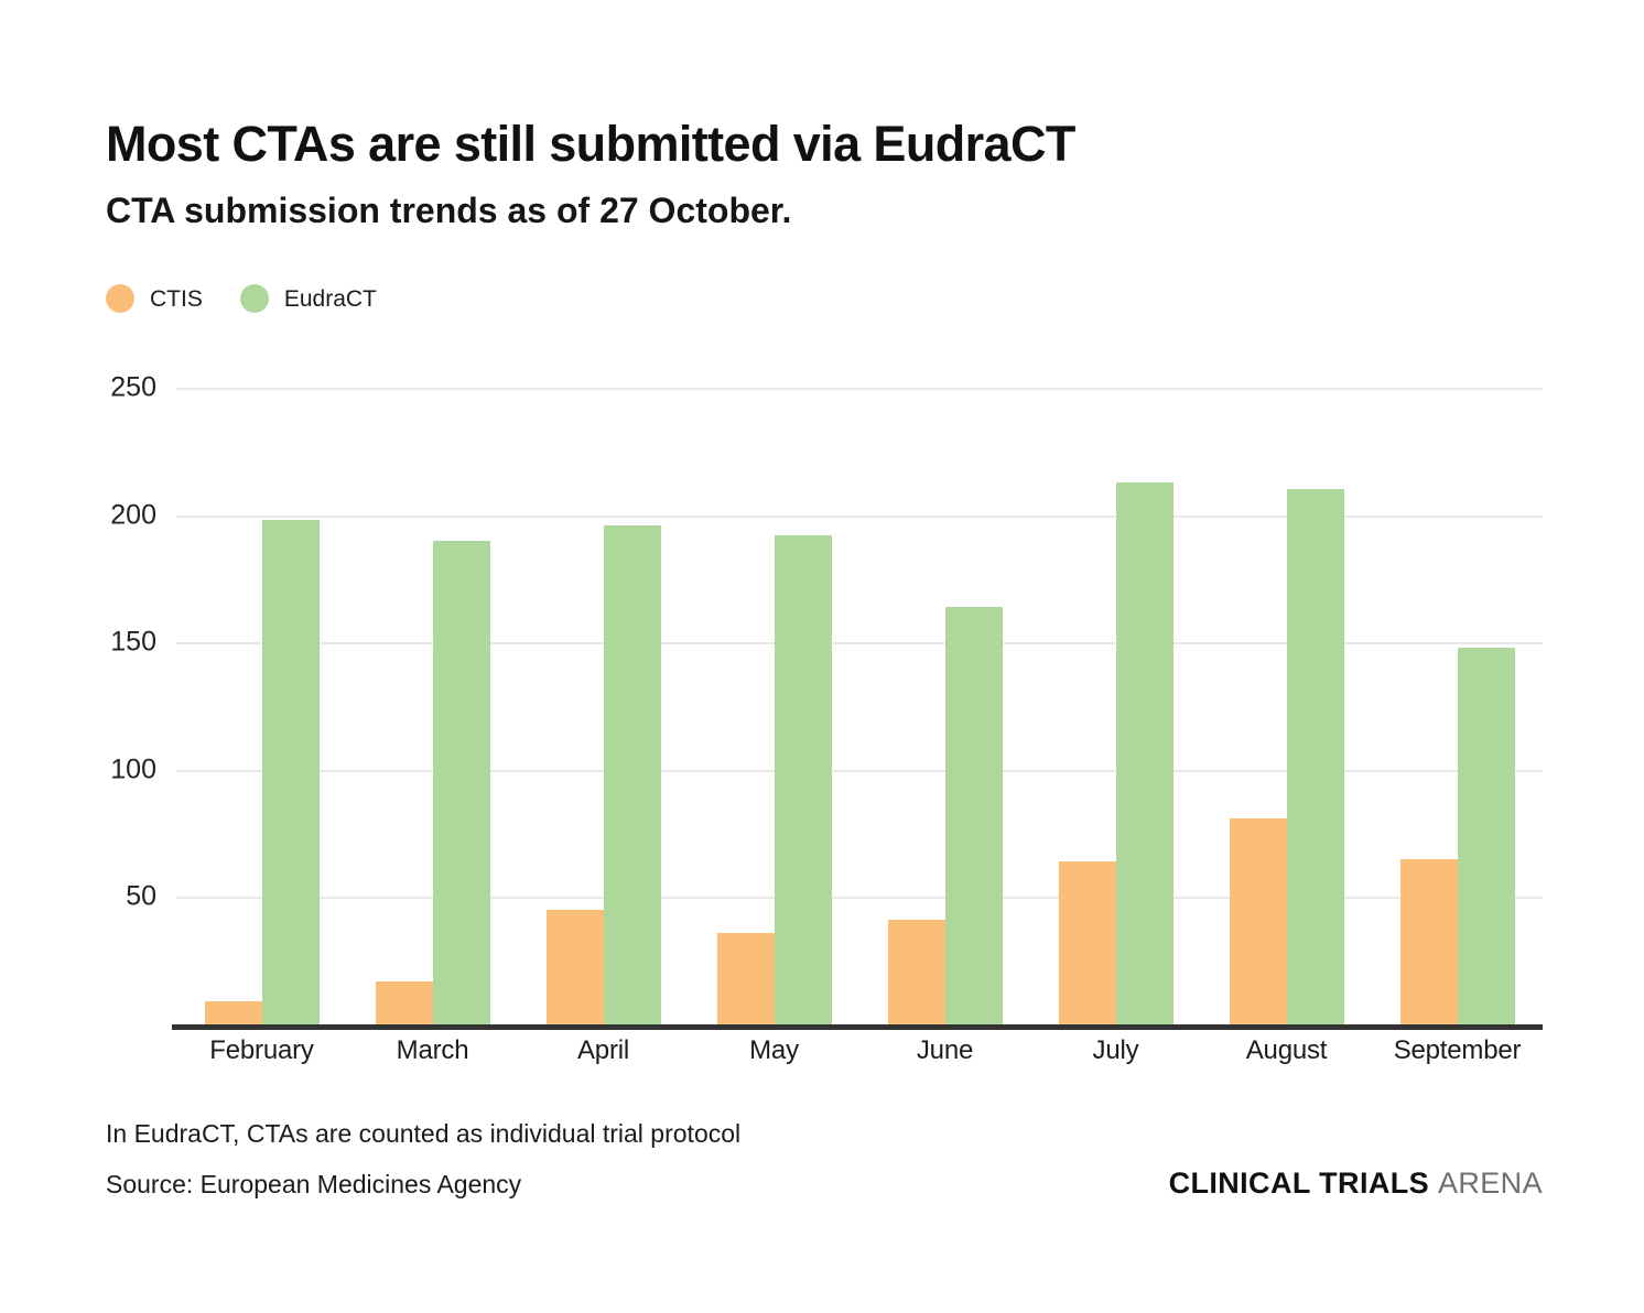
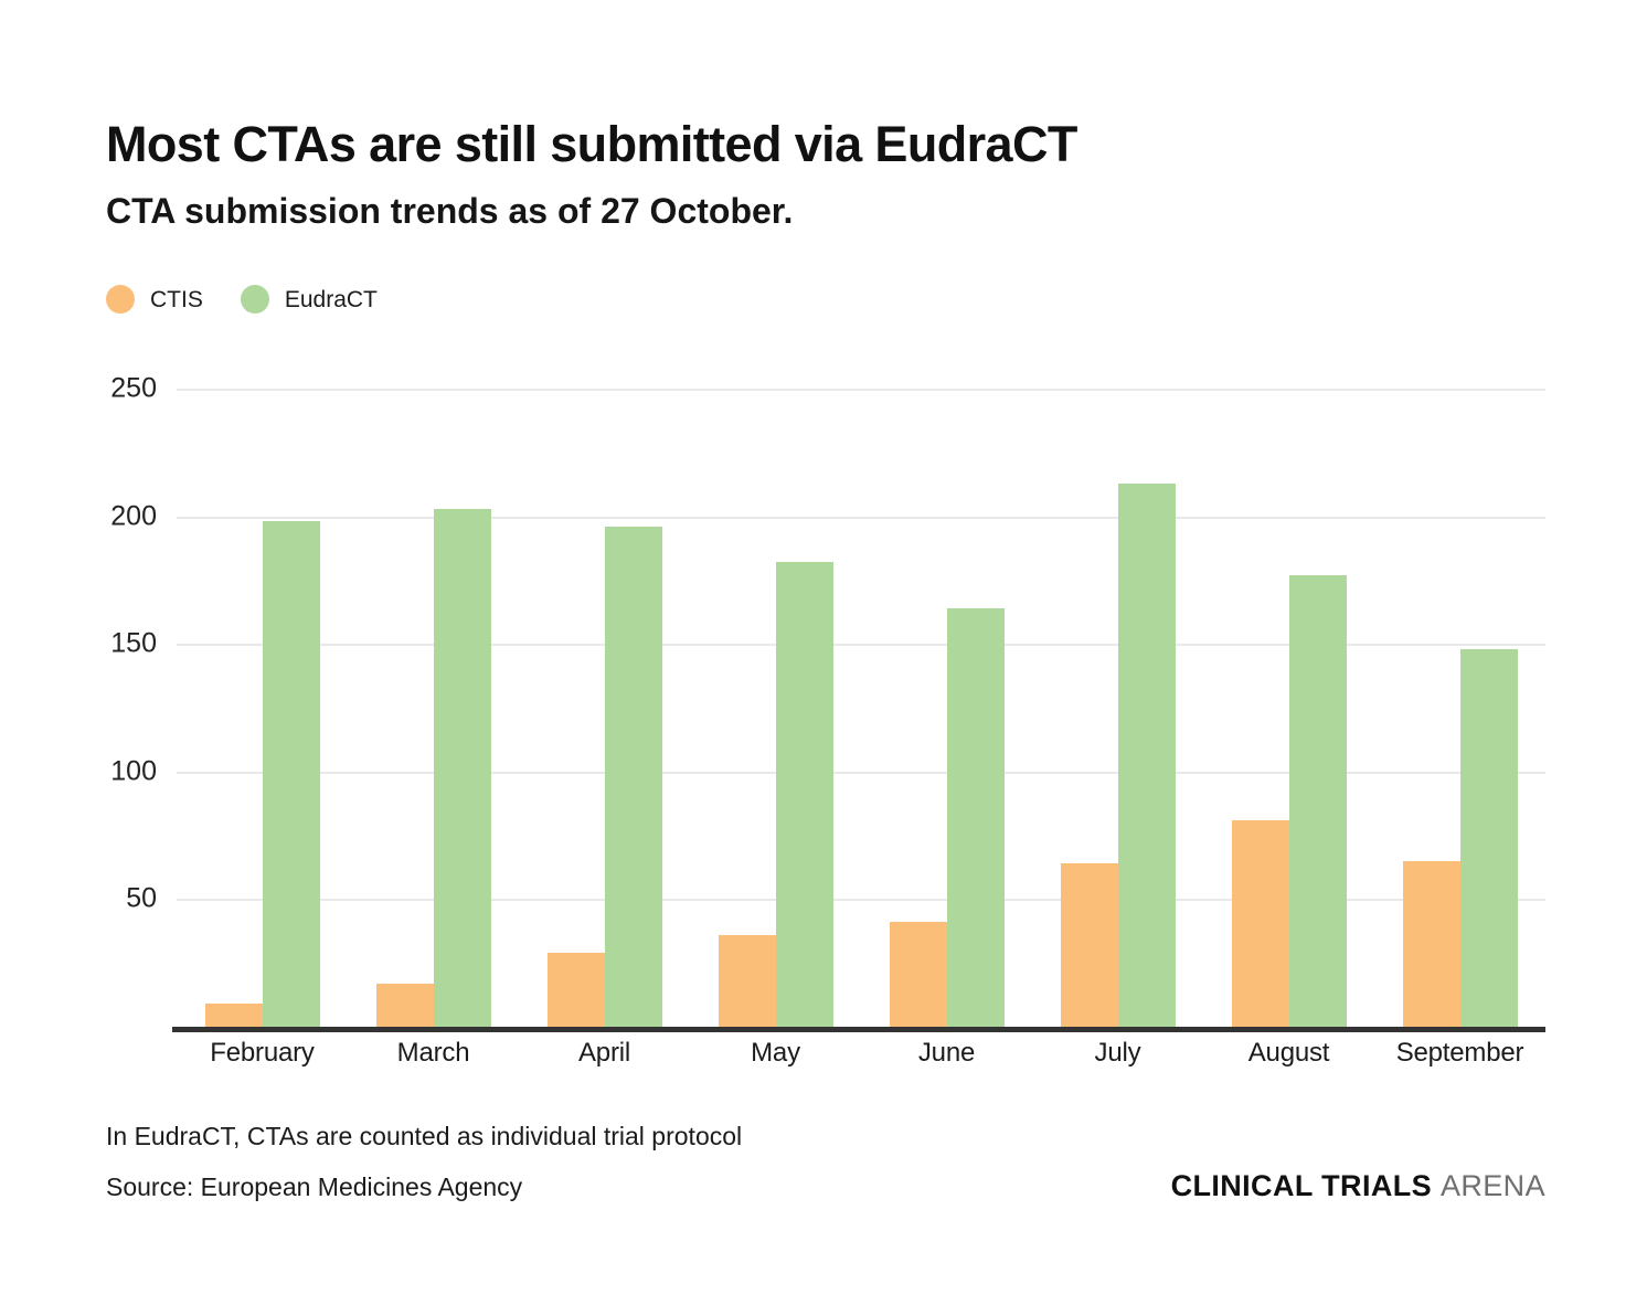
EudraCT/March: 190 -> 203
CTIS/April: 45 -> 29
EudraCT/May: 192 -> 182
EudraCT/August: 210 -> 177
